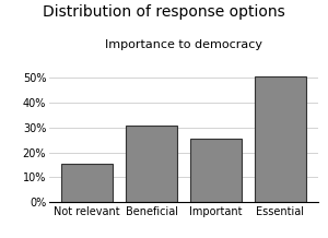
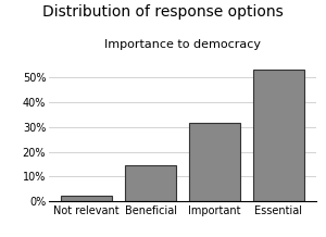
Not relevant: 15.5% -> 2.5%
Beneficial: 30.5% -> 14.5%
Important: 25.5% -> 31.5%
Essential: 50.5% -> 53.0%
